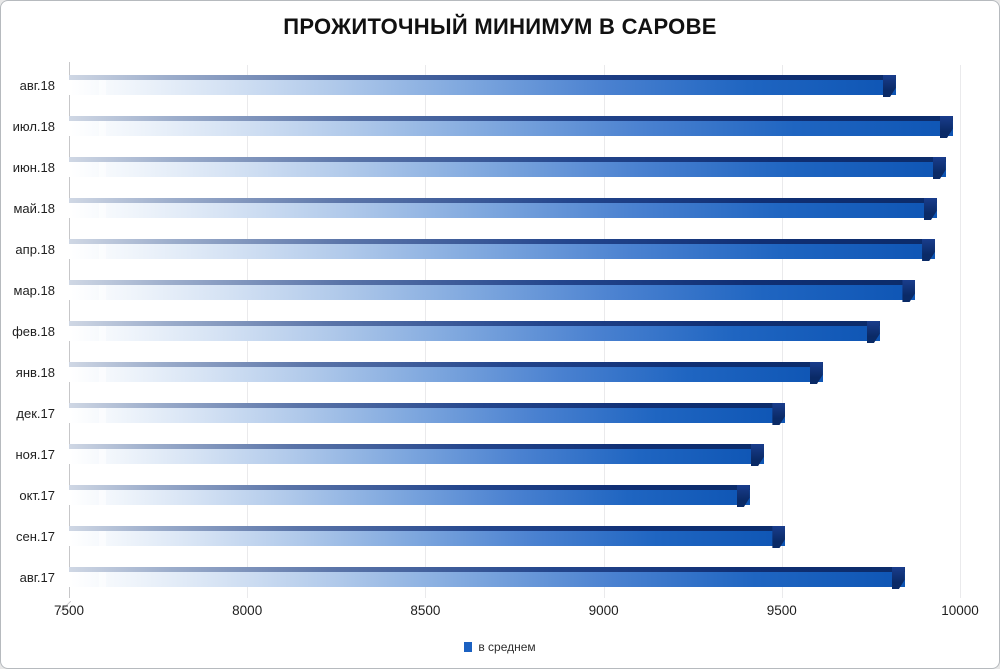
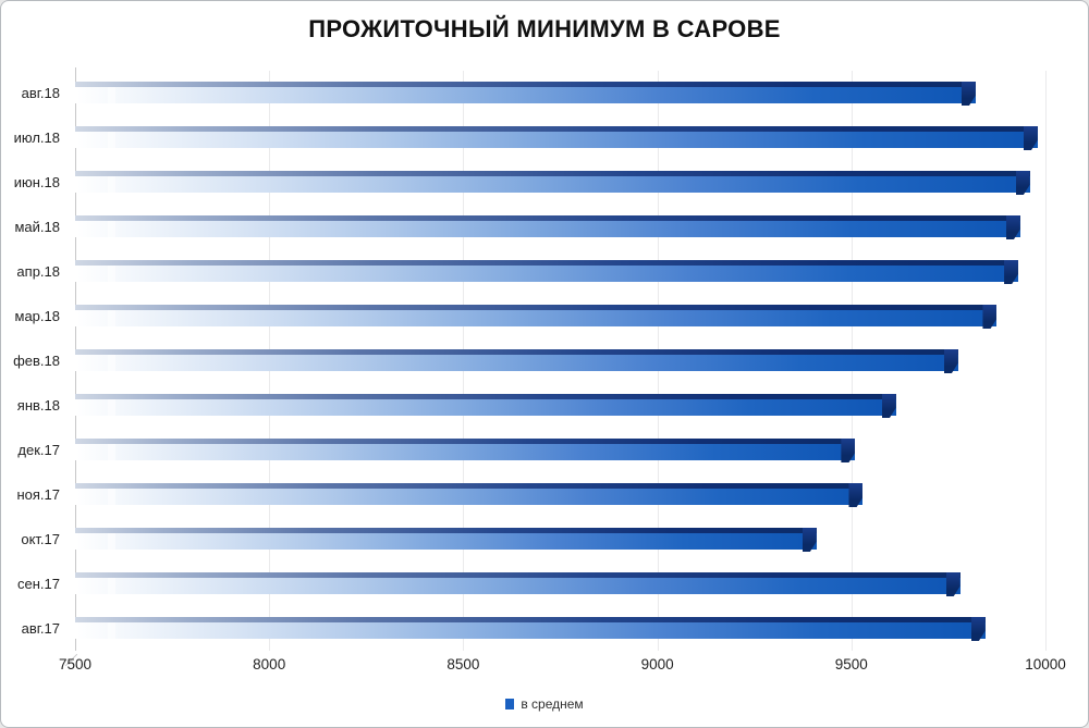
ноя.17: 9450 -> 9530
сен.17: 9510 -> 9780
